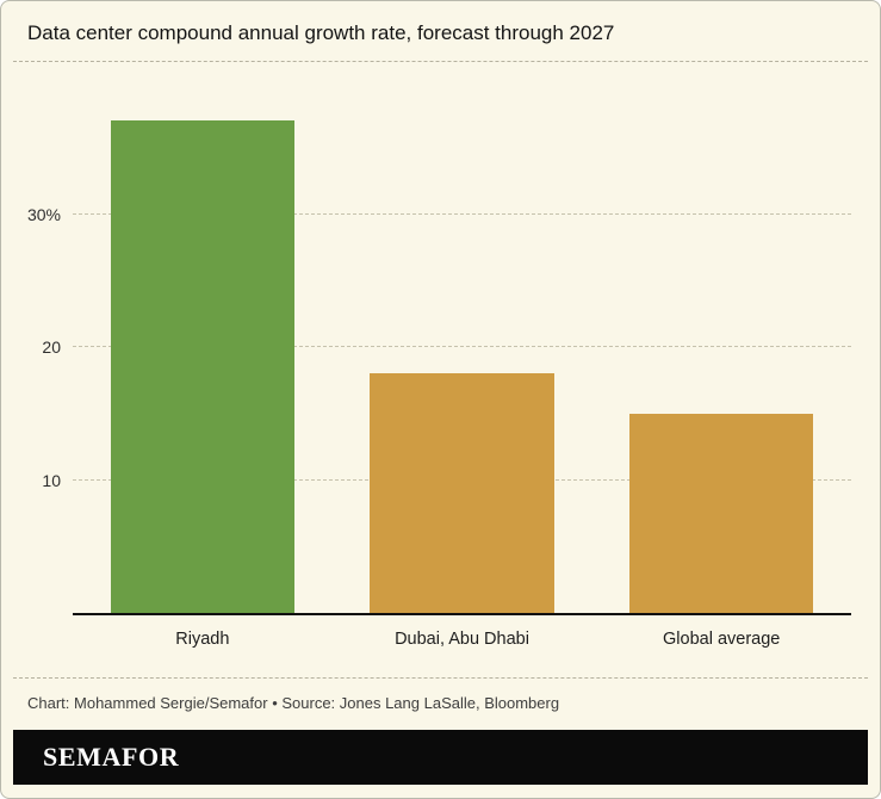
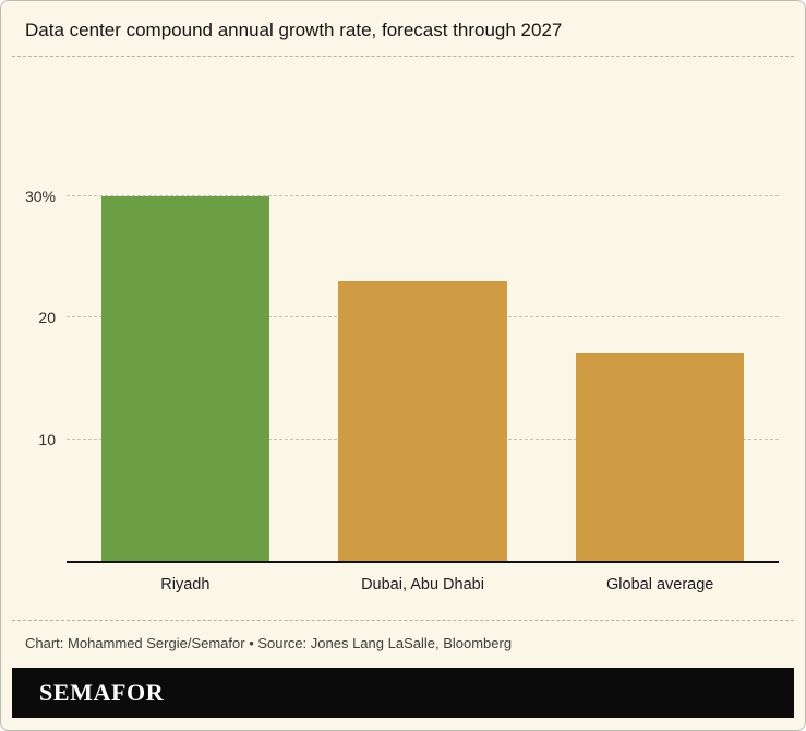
Riyadh: 37% -> 30%
Dubai, Abu Dhabi: 18% -> 23%
Global average: 15% -> 17%
